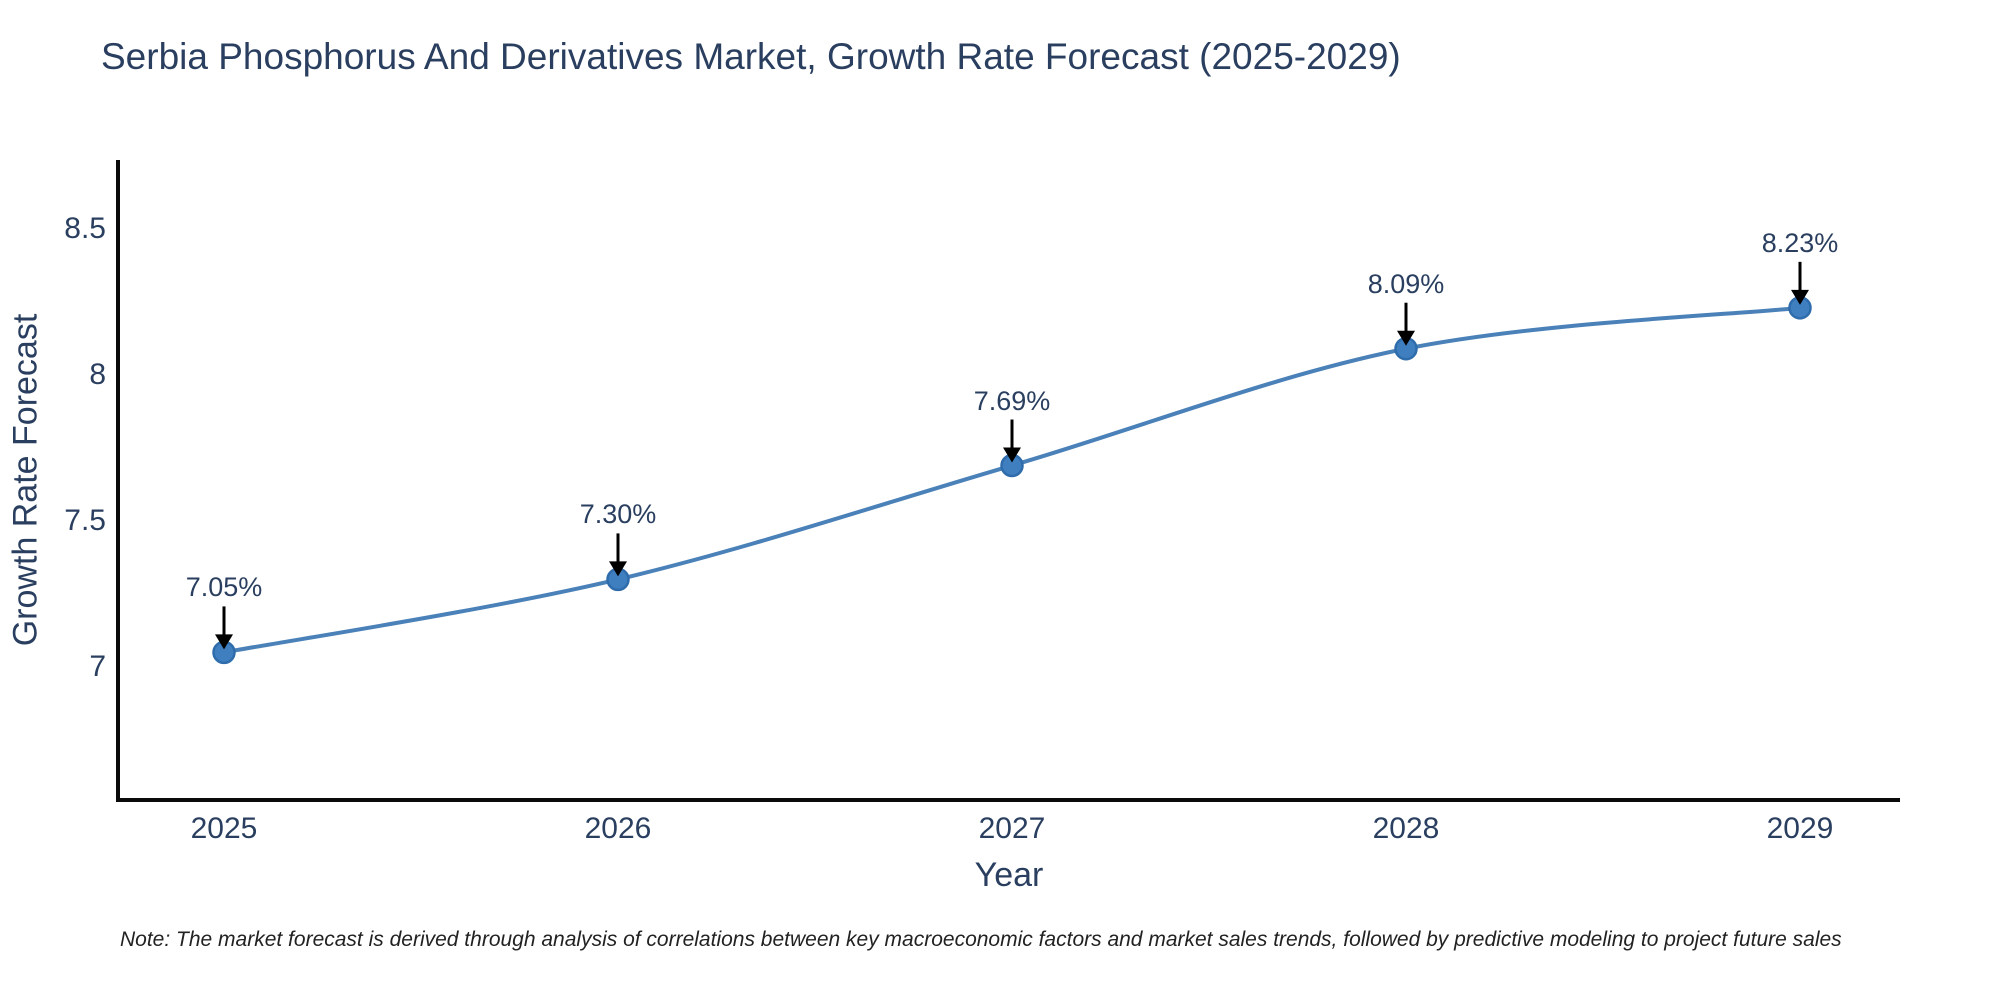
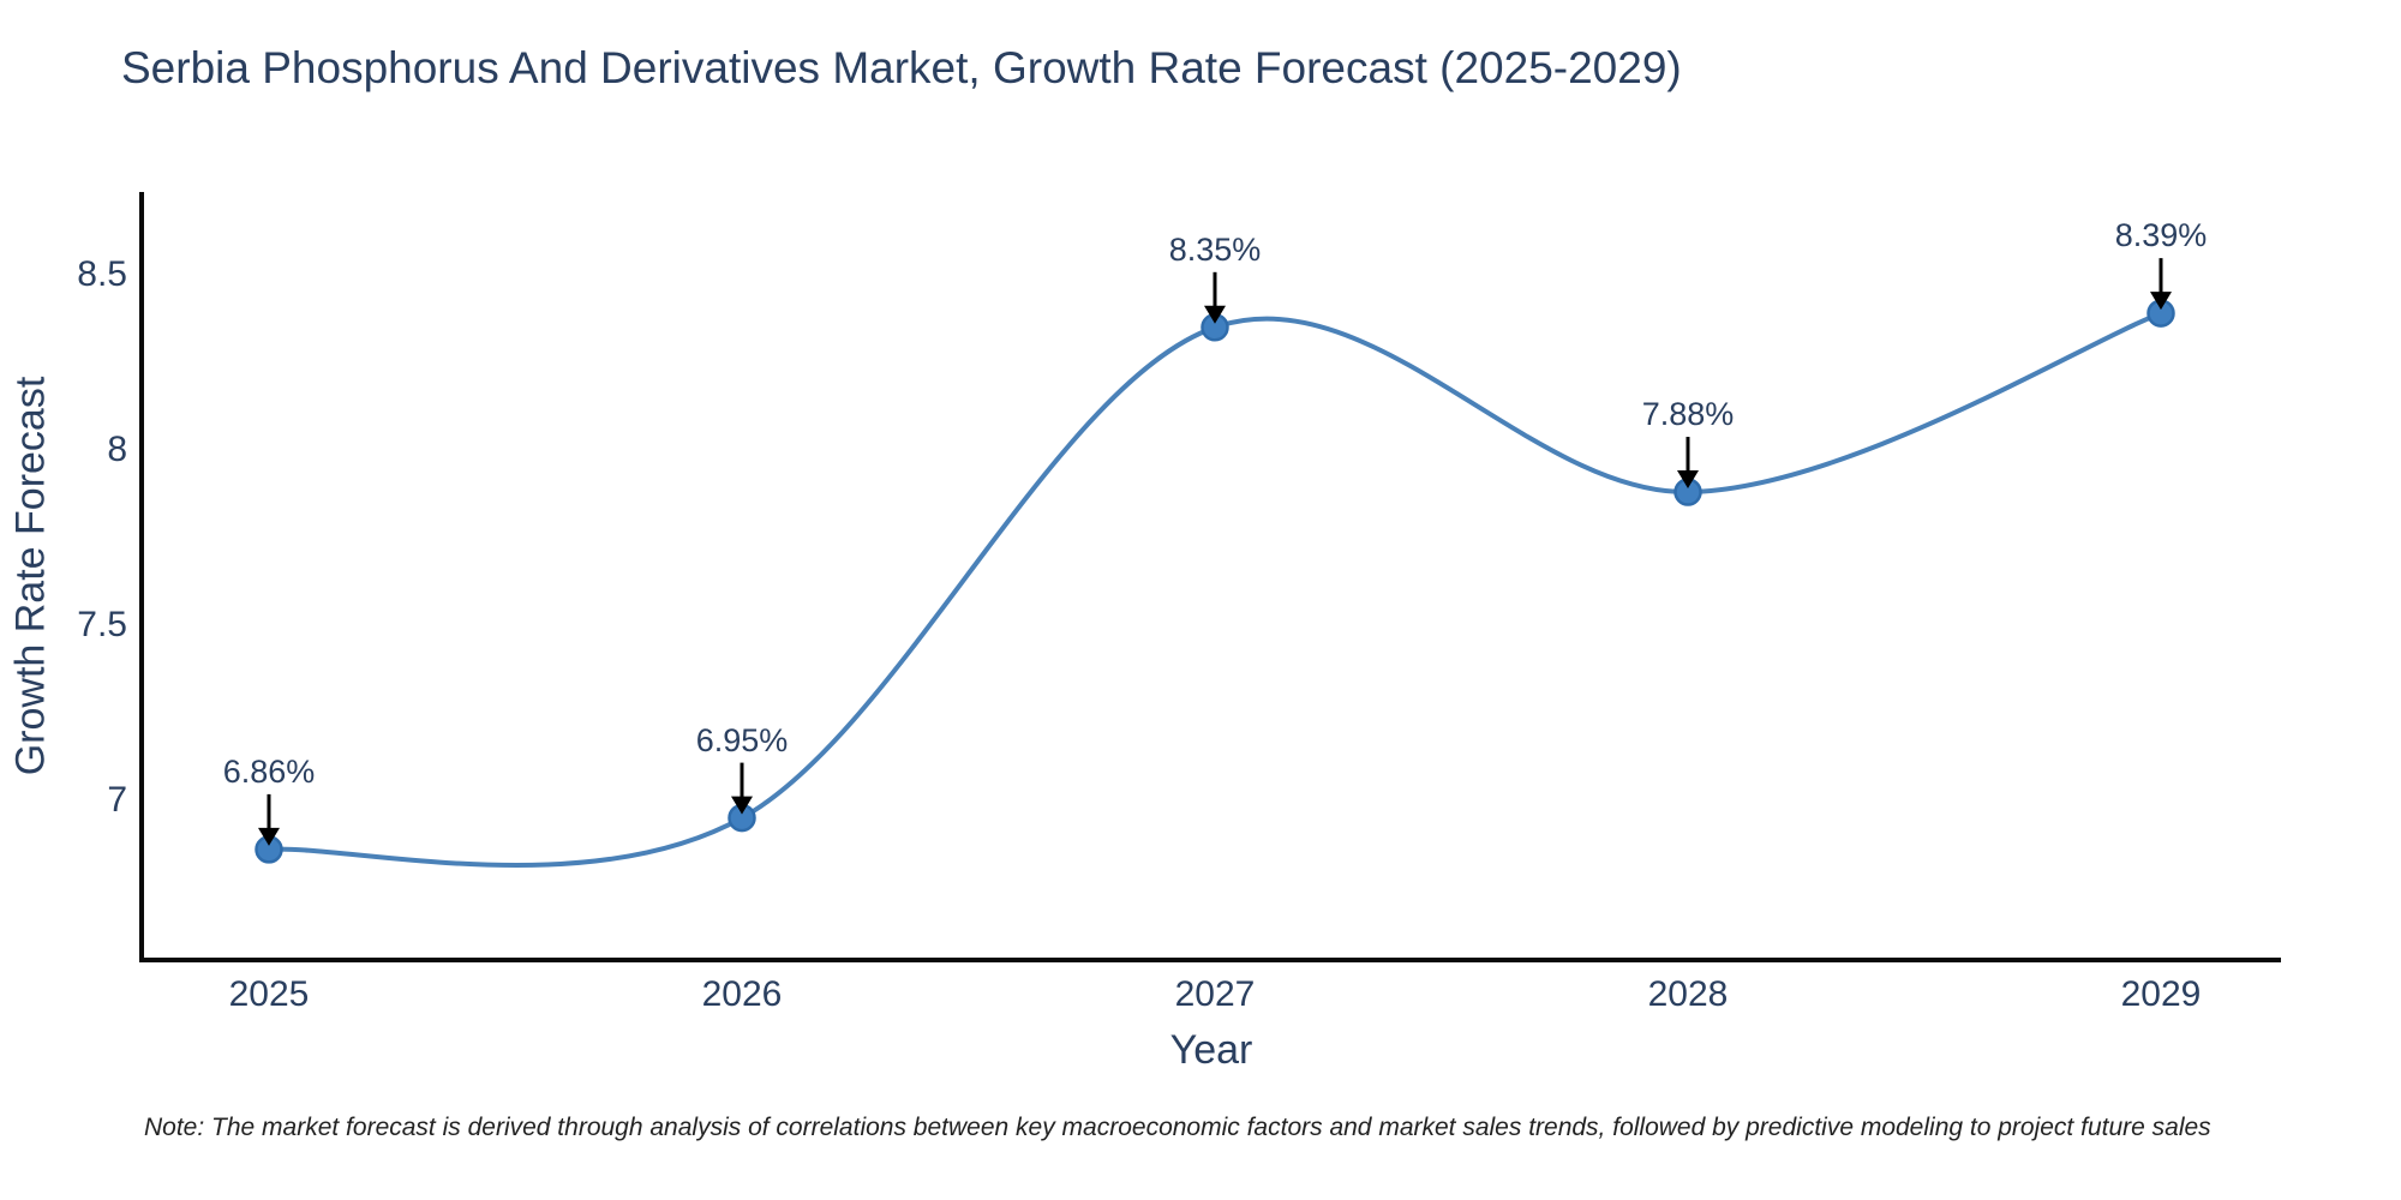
2025: 7.05% -> 6.86%
2026: 7.30% -> 6.95%
2027: 7.69% -> 8.35%
2028: 8.09% -> 7.88%
2029: 8.23% -> 8.39%
